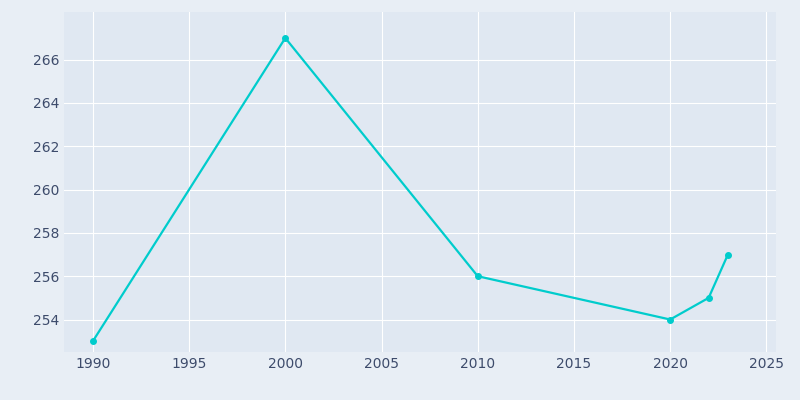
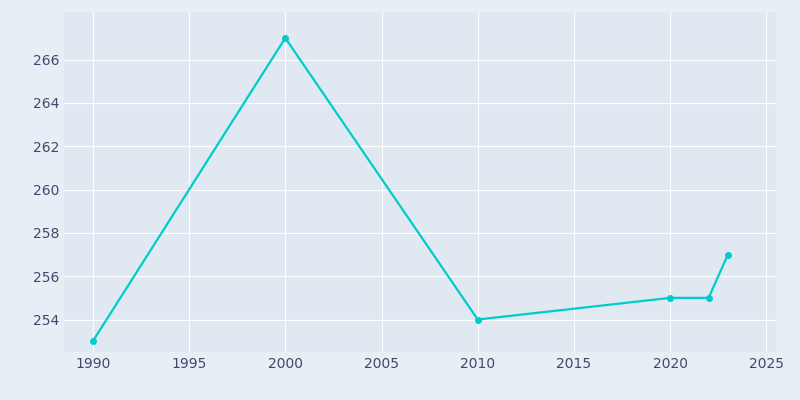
2010: 256 -> 254
2020: 254 -> 255
